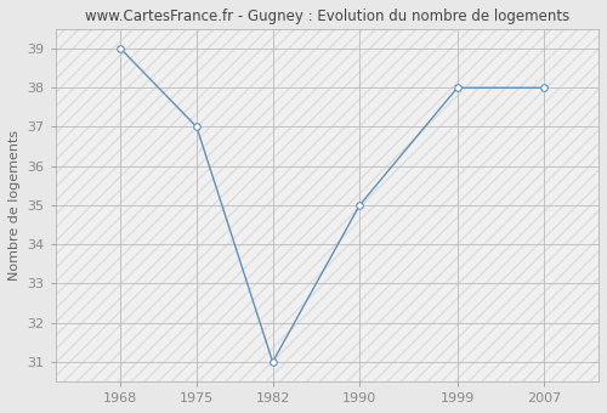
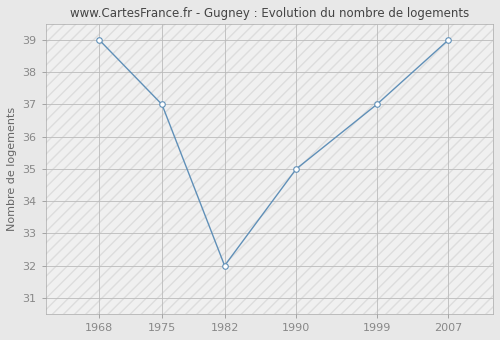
1982: 31 -> 32
1999: 38 -> 37
2007: 38 -> 39
